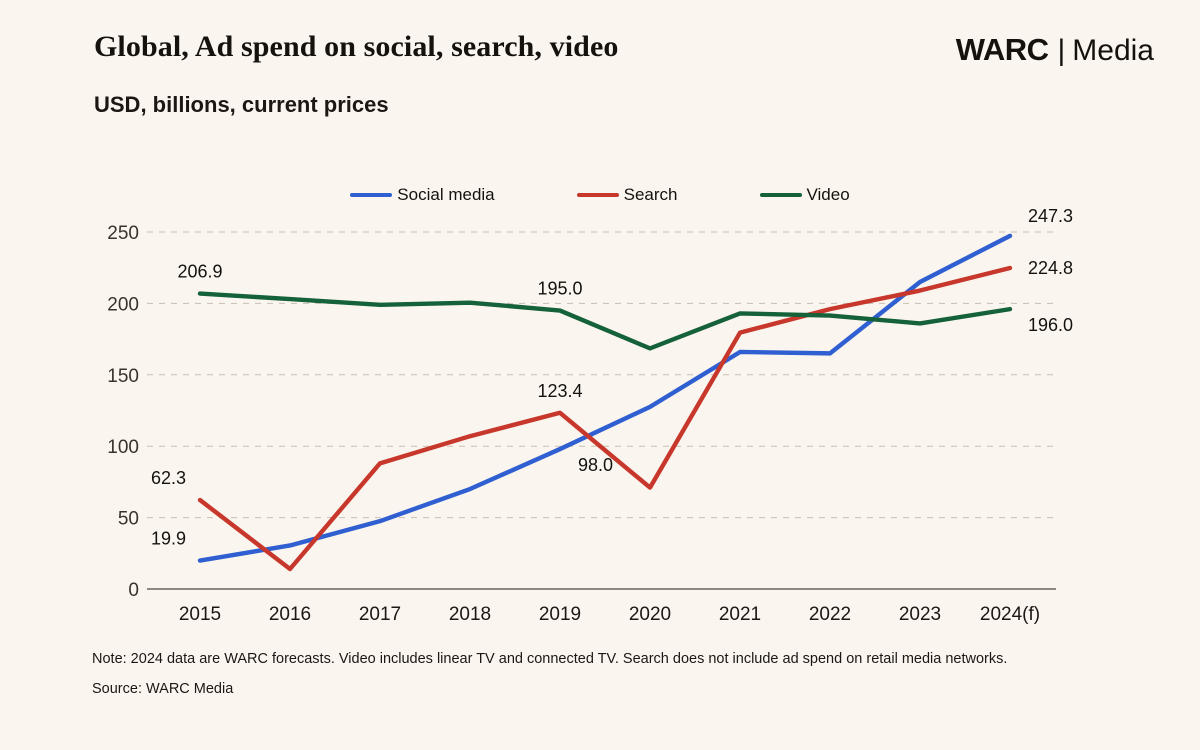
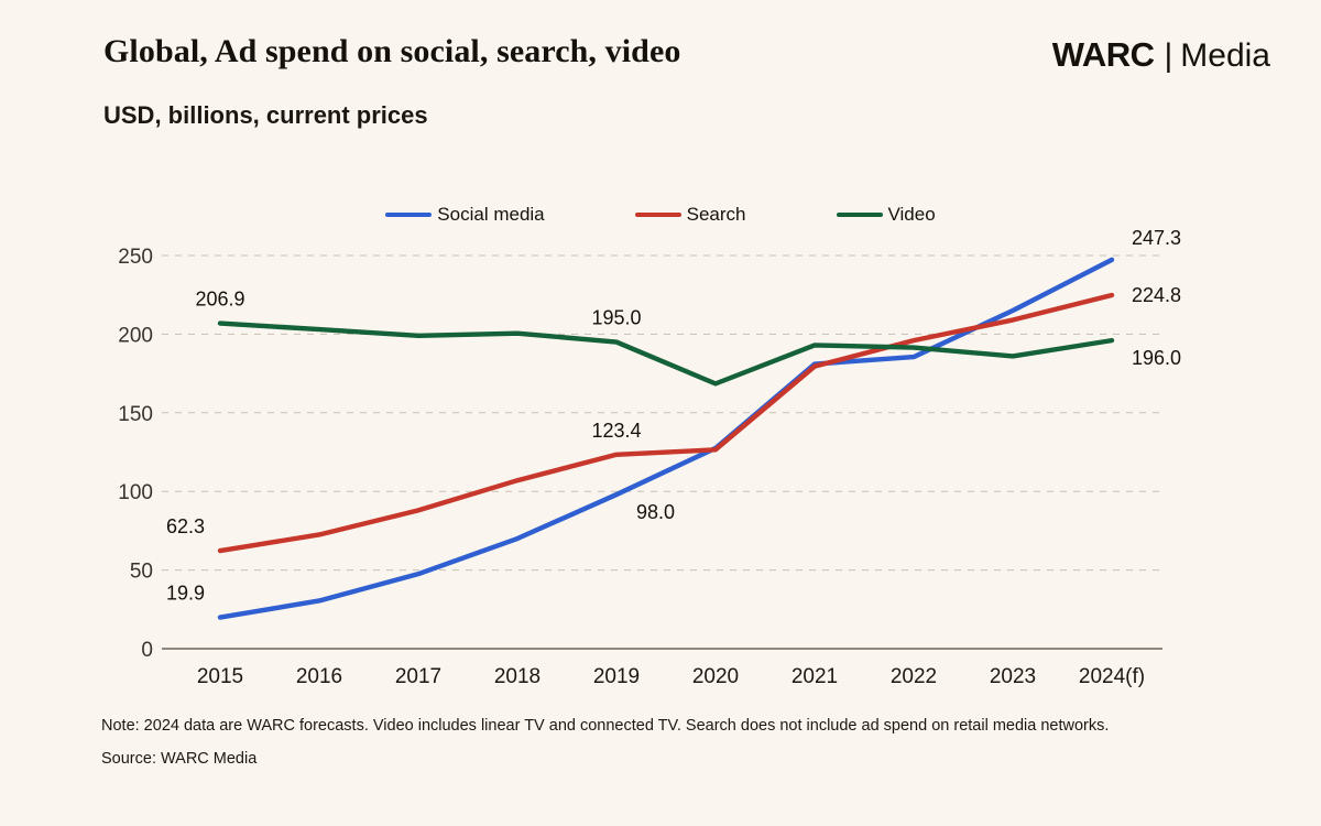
Search/2016: 14 -> 72
Search/2020: 71 -> 126
Social media/2021: 166 -> 181
Social media/2022: 165 -> 186
